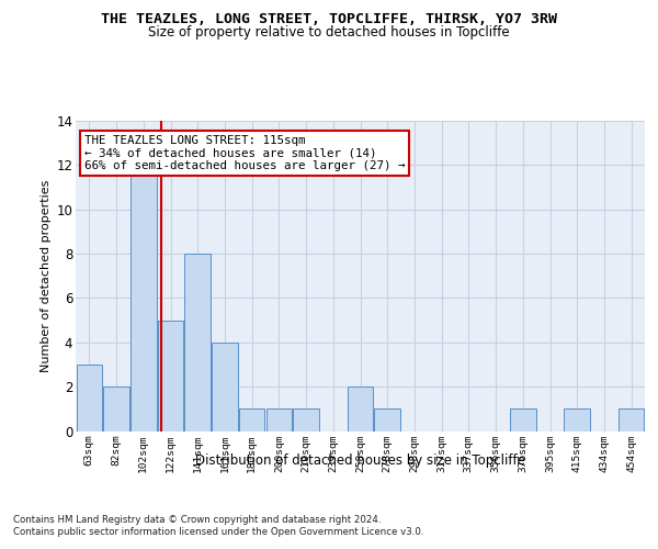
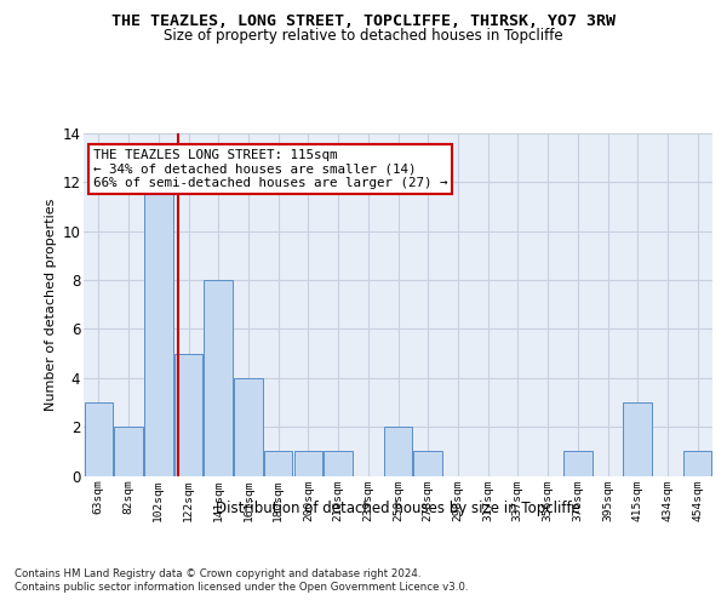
415sqm: 1 -> 3
